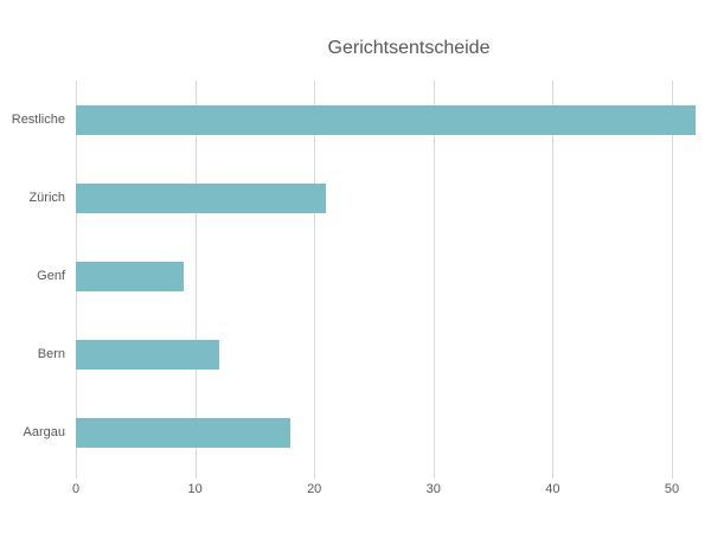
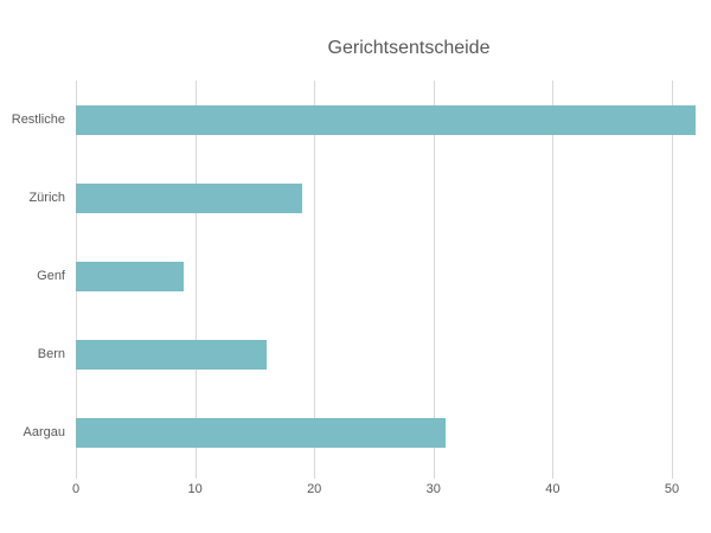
Zürich: 21 -> 19
Bern: 12 -> 16
Aargau: 18 -> 31
